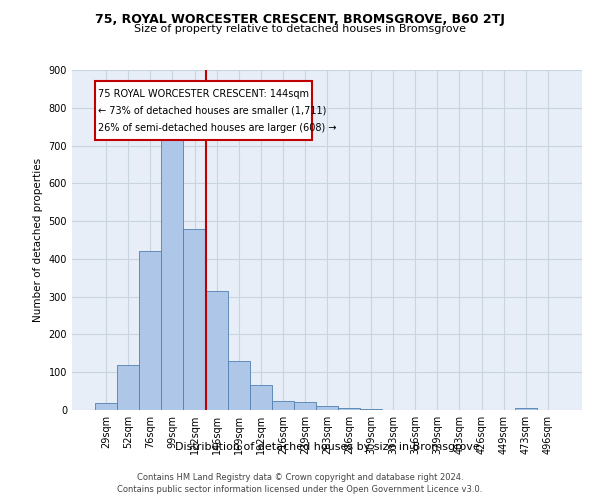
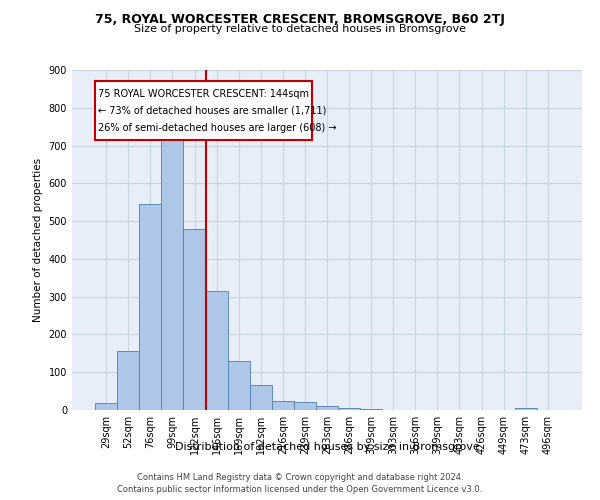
52sqm: 120 -> 155
76sqm: 420 -> 545
